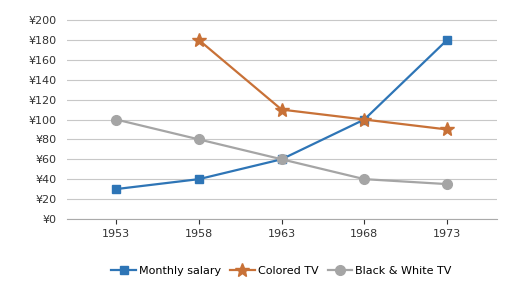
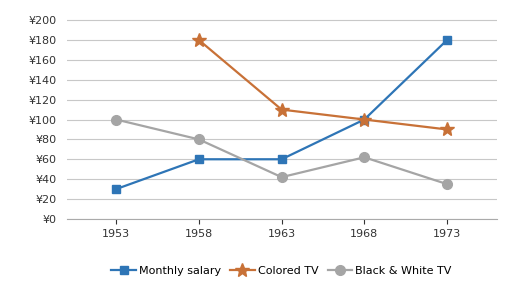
Monthly salary/1958: ¥40 -> ¥60
Black & White TV/1963: ¥60 -> ¥42
Black & White TV/1968: ¥40 -> ¥62
